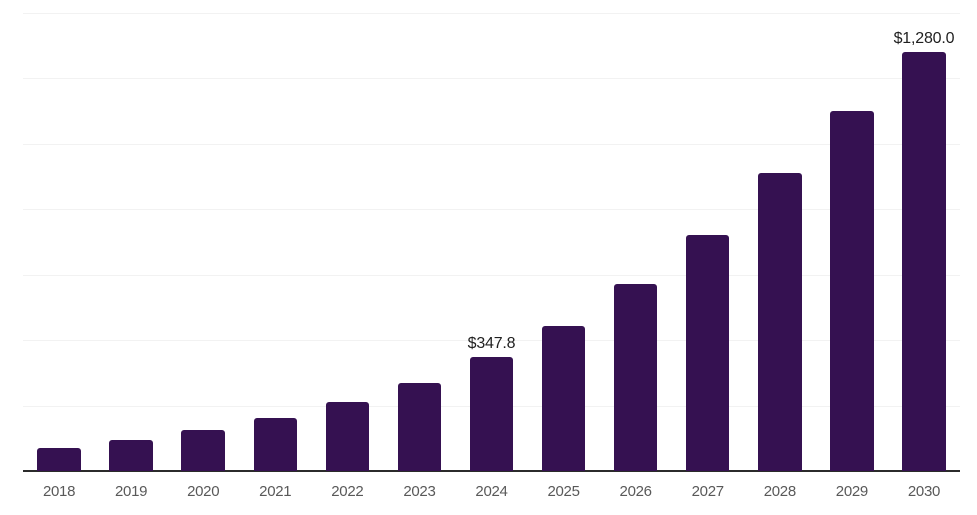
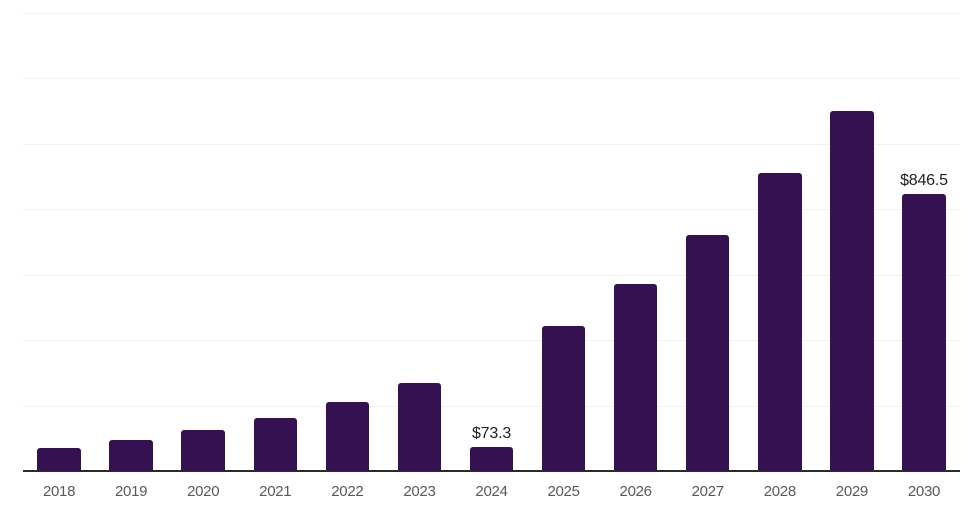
2024: $347.8 -> $73.3
2030: $1,280.0 -> $846.5
